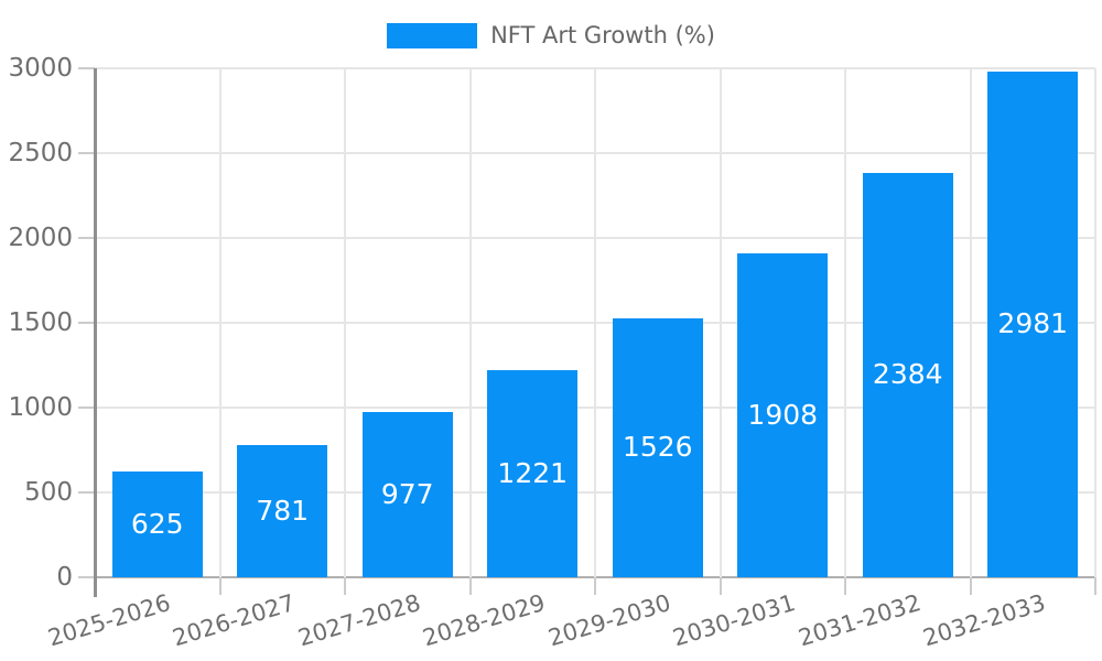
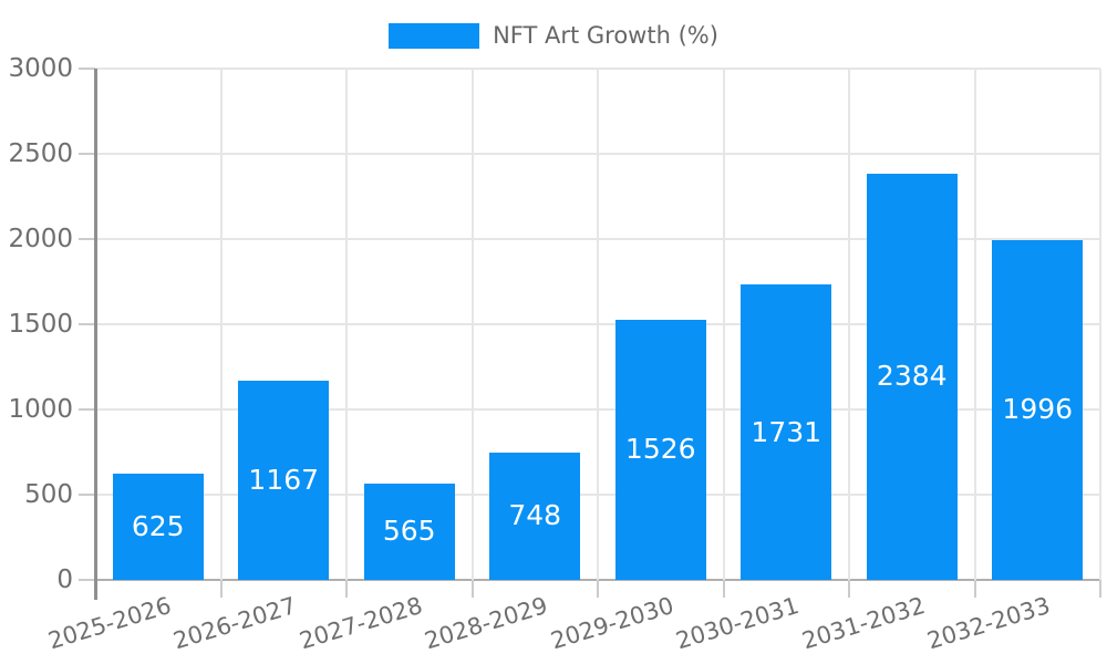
2026-2027: 781 -> 1167
2027-2028: 977 -> 565
2028-2029: 1221 -> 748
2030-2031: 1908 -> 1731
2032-2033: 2981 -> 1996
